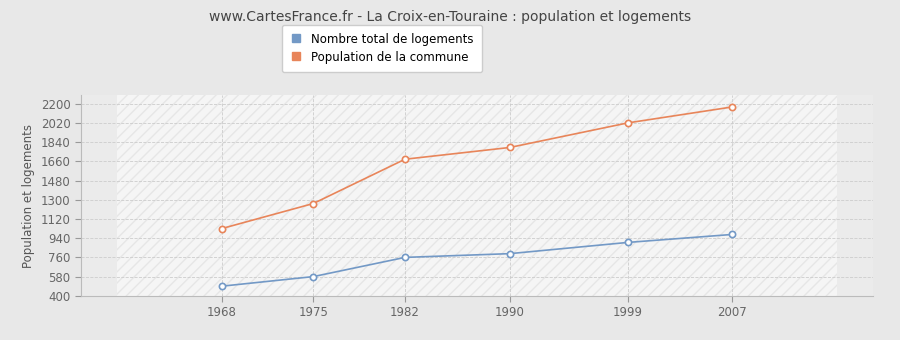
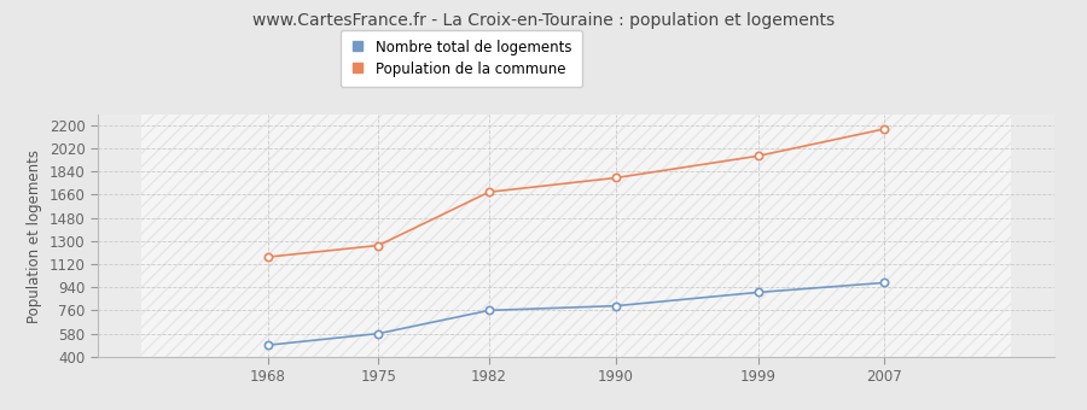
Population de la commune/1968: 1030 -> 1180
Population de la commune/1999: 2020 -> 1960
